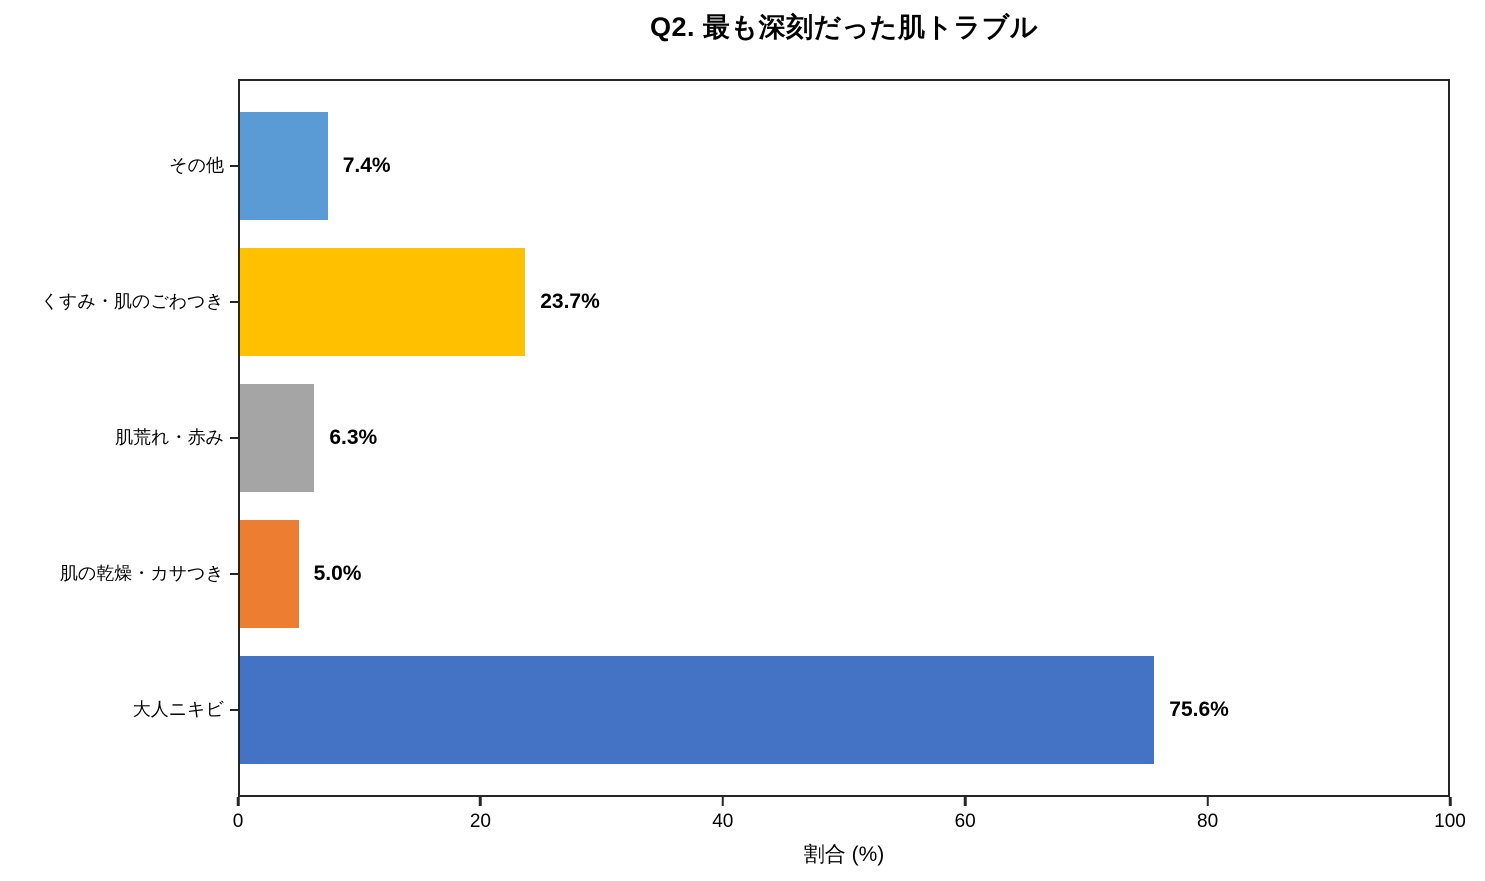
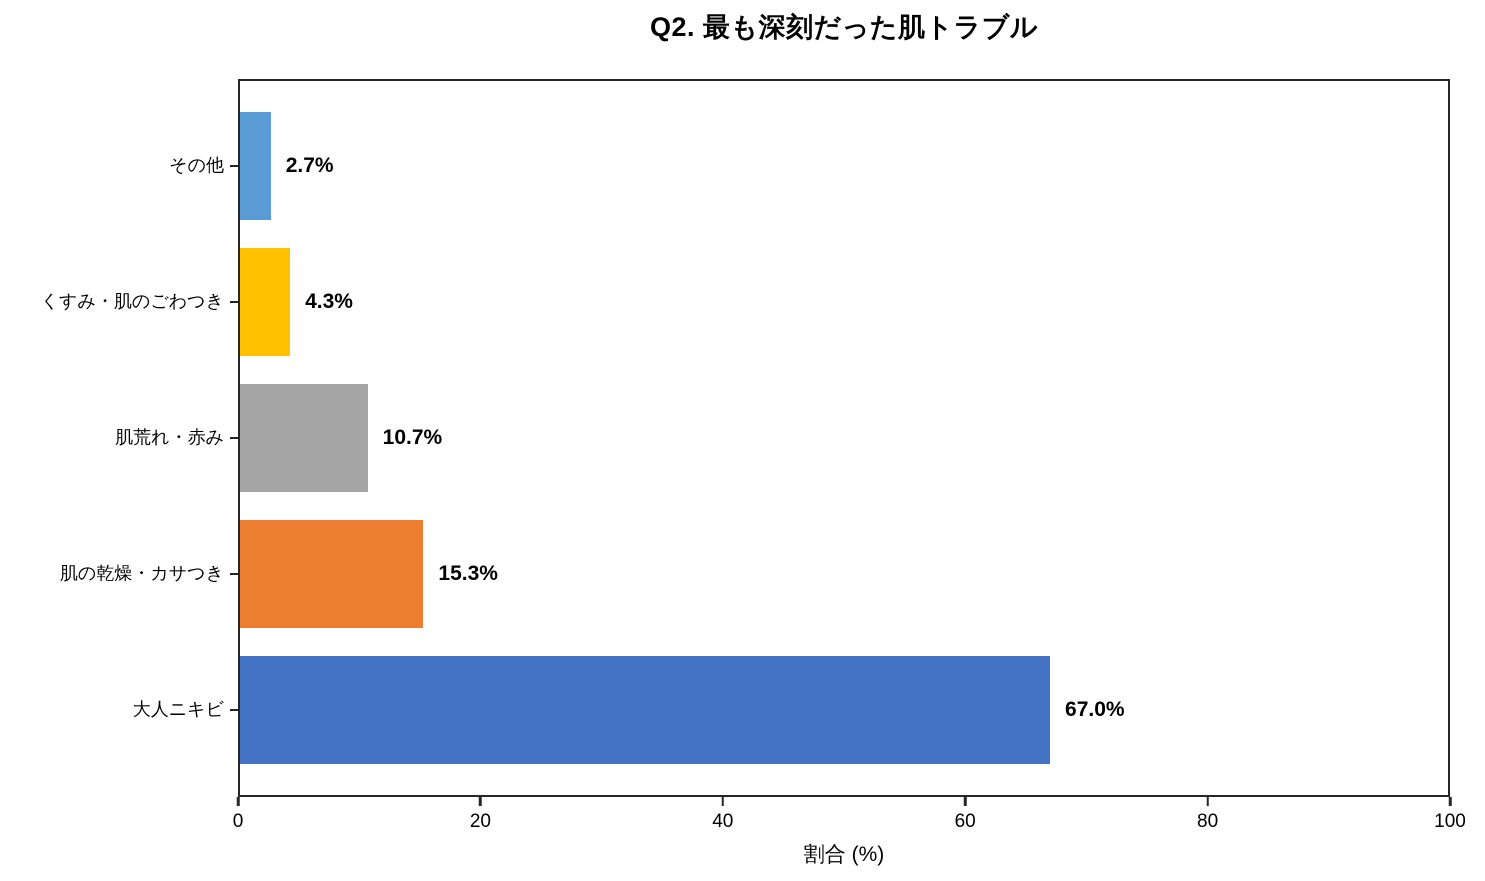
その他: 7.4% -> 2.7%
くすみ・肌のごわつき: 23.7% -> 4.3%
肌荒れ・赤み: 6.3% -> 10.7%
肌の乾燥・カサつき: 5.0% -> 15.3%
大人ニキビ: 75.6% -> 67.0%
